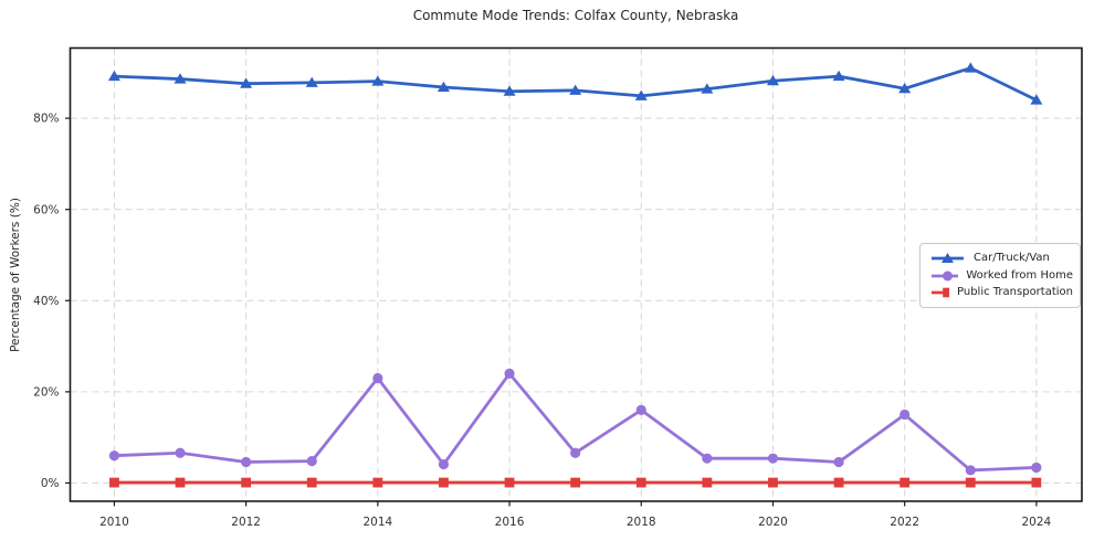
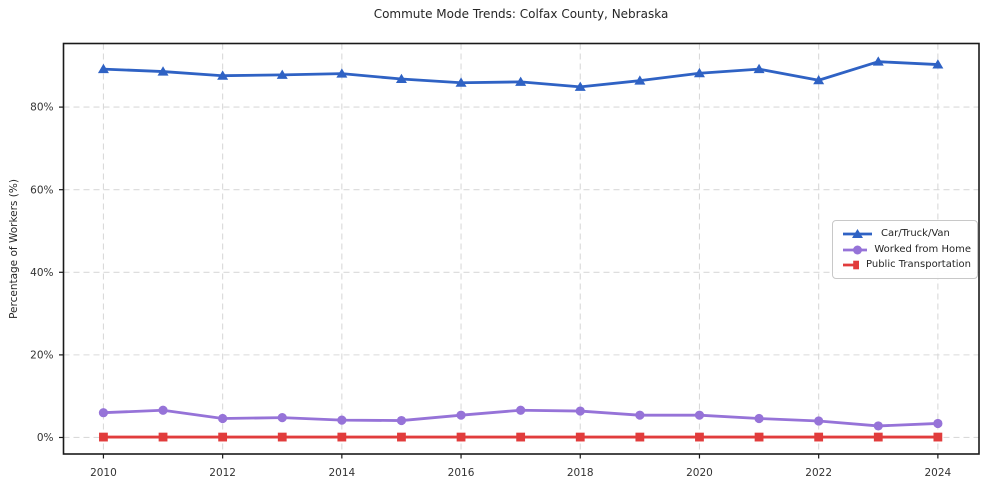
Worked from Home/2014: 23% -> 4%
Worked from Home/2016: 24% -> 5%
Worked from Home/2018: 16% -> 6%
Worked from Home/2022: 15% -> 4%
Car/Truck/Van/2024: 84% -> 90%
